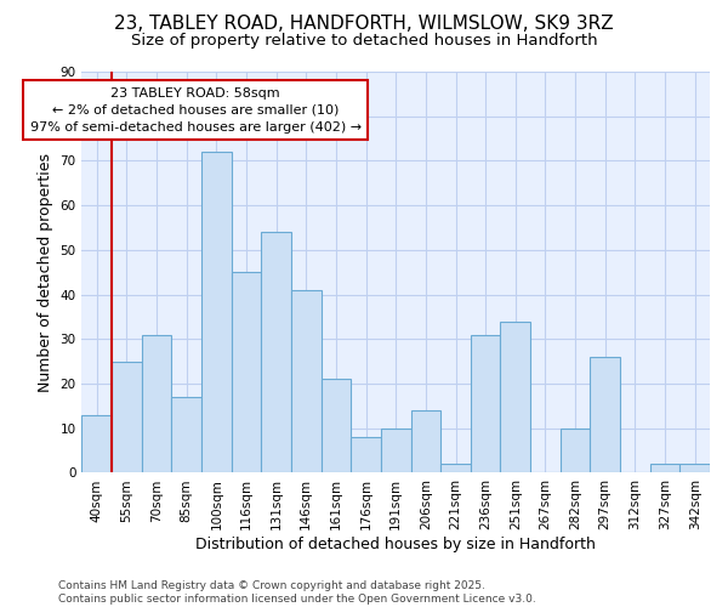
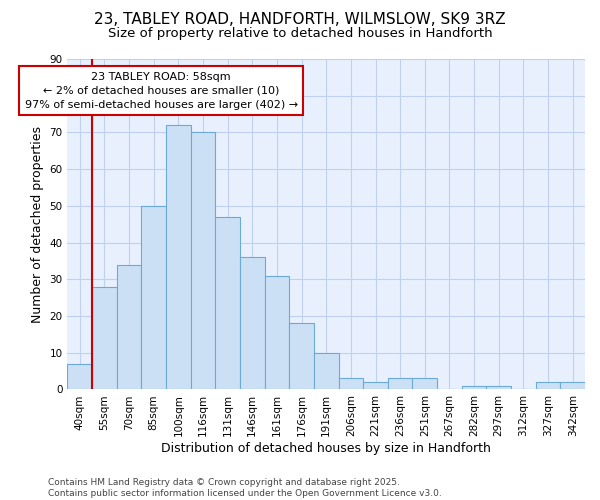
40sqm: 13 -> 7
55sqm: 25 -> 28
70sqm: 31 -> 34
85sqm: 17 -> 50
116sqm: 45 -> 70
131sqm: 54 -> 47
146sqm: 41 -> 36
161sqm: 21 -> 31
176sqm: 8 -> 18
206sqm: 14 -> 3
236sqm: 31 -> 3
251sqm: 34 -> 3
282sqm: 10 -> 1
297sqm: 26 -> 1
